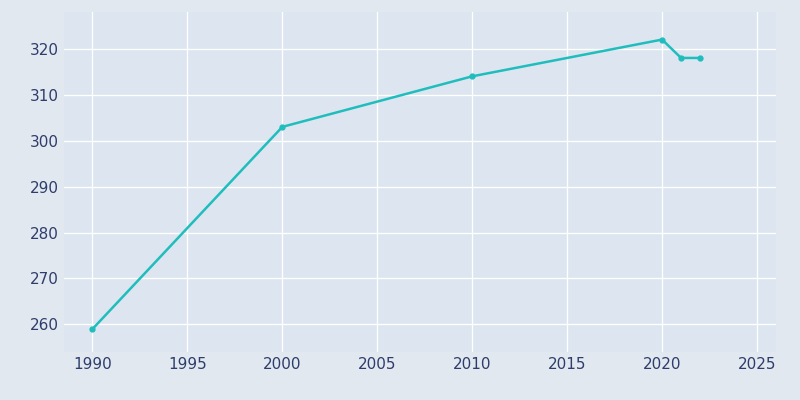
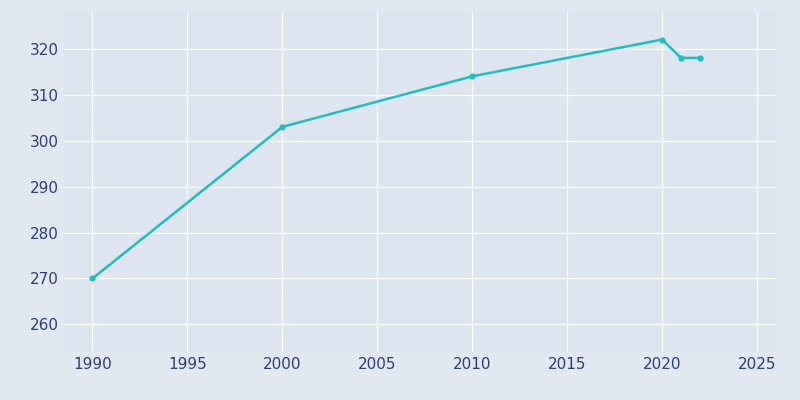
1990: 259 -> 270
